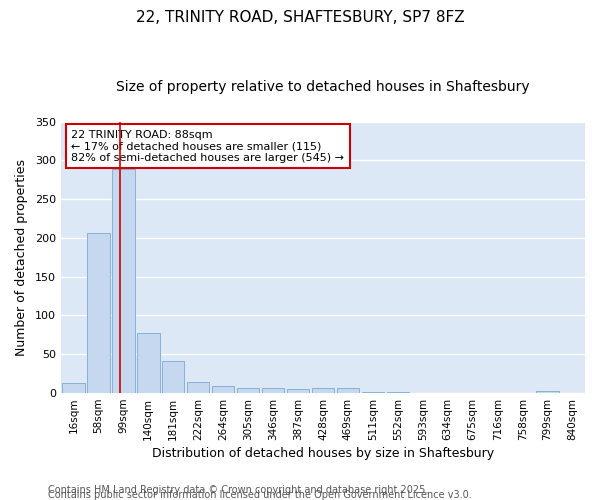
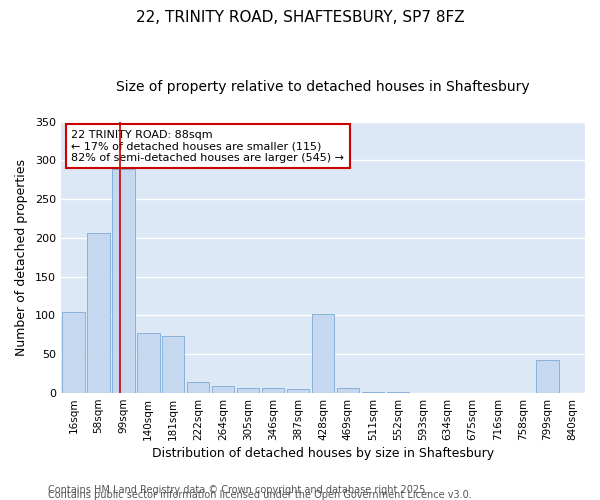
16sqm: 13 -> 104
181sqm: 41 -> 74
428sqm: 6 -> 102
799sqm: 3 -> 42
